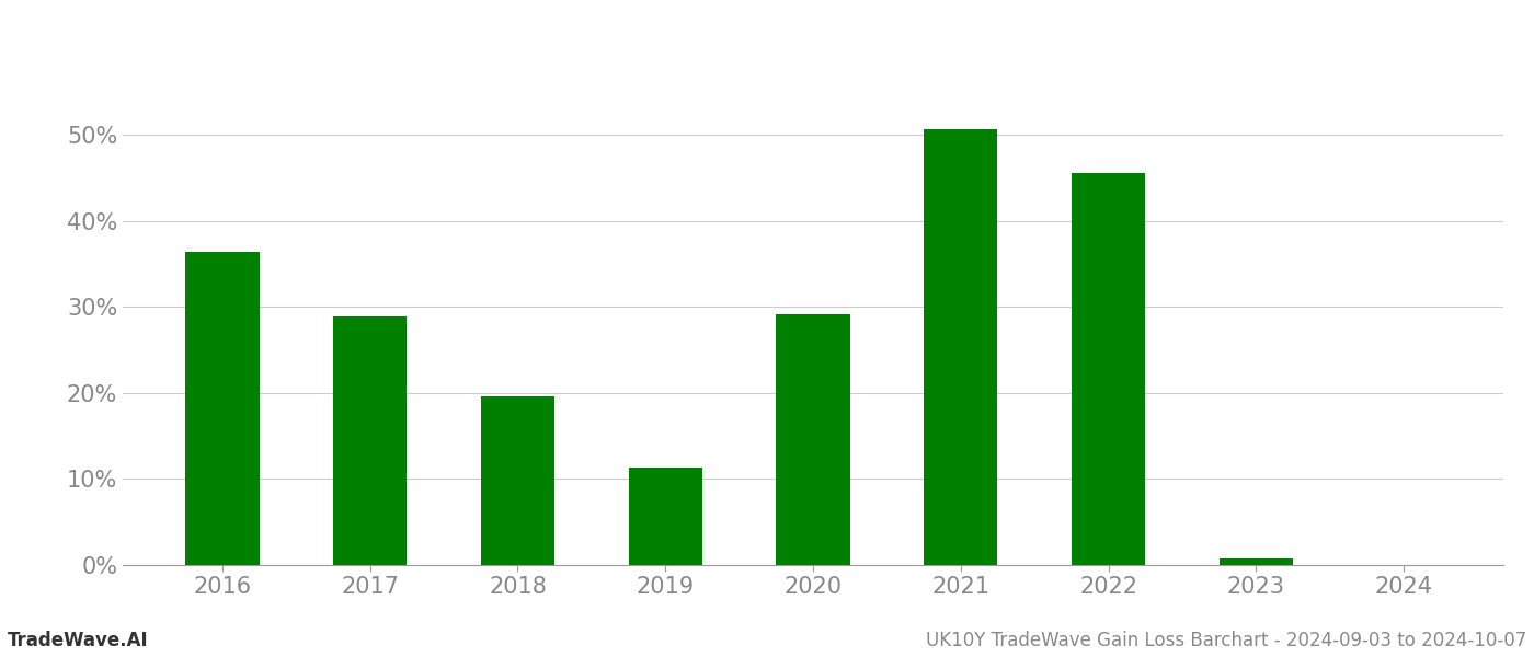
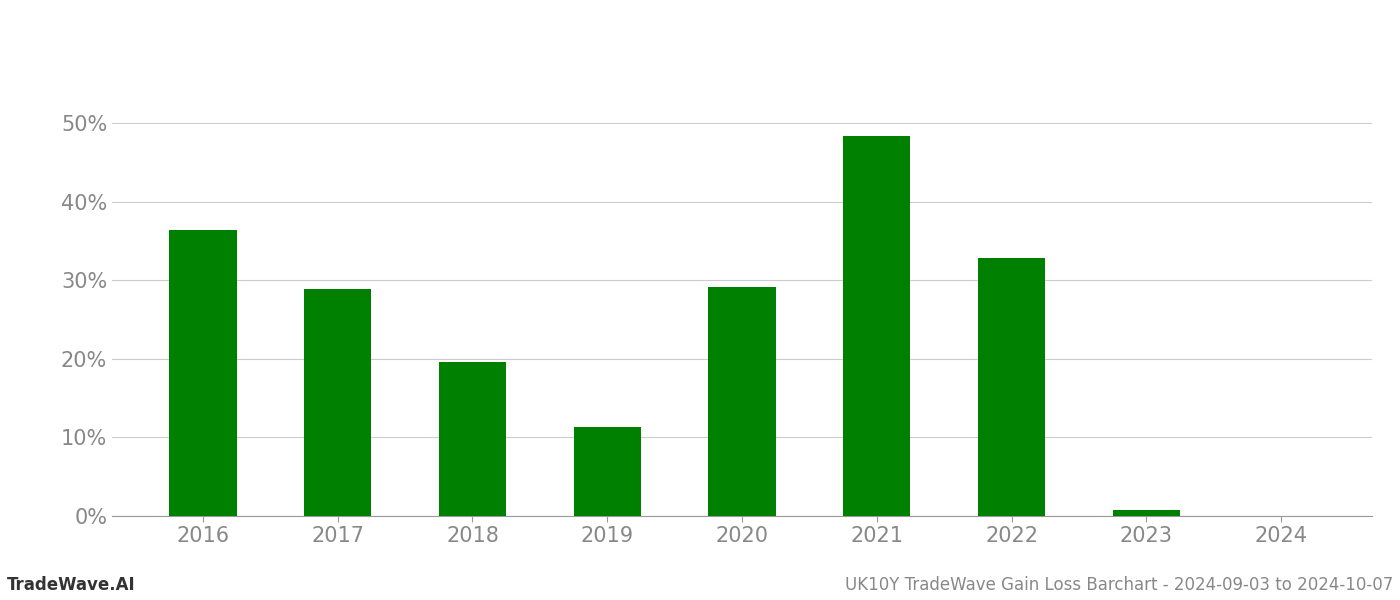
2021: 50.7% -> 48.4%
2022: 45.5% -> 32.8%
